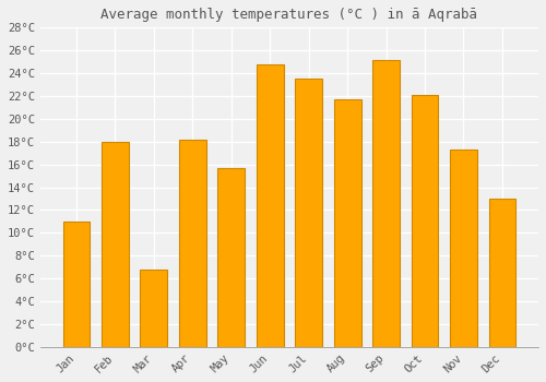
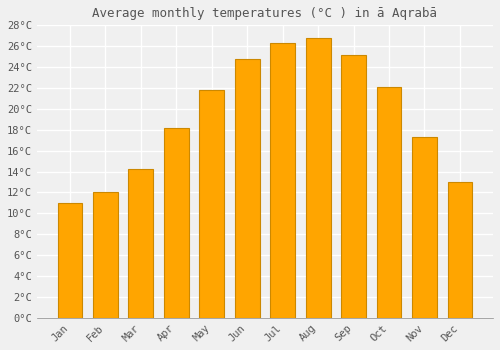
Feb: 18.0°C -> 12.0°C
Mar: 6.8°C -> 14.2°C
May: 15.7°C -> 21.8°C
Jul: 23.5°C -> 26.3°C
Aug: 21.7°C -> 26.8°C
